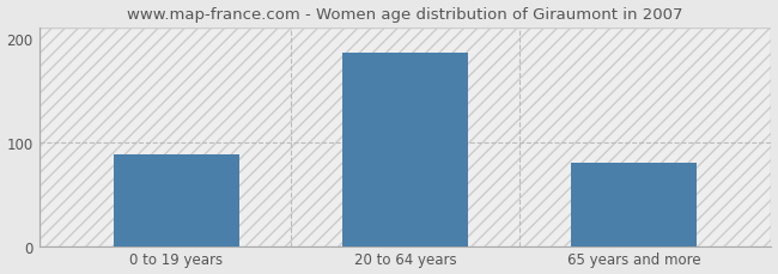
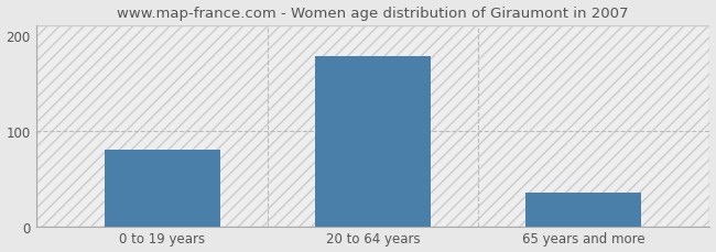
0 to 19 years: 88 -> 80
20 to 64 years: 186 -> 178
65 years and more: 80 -> 35
